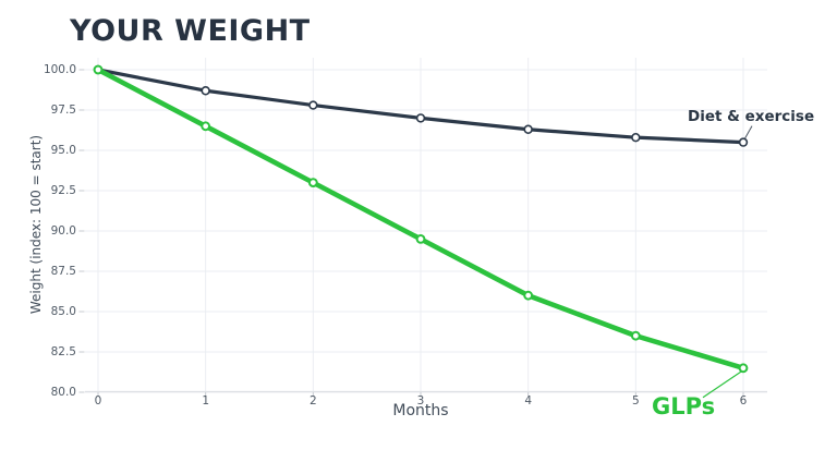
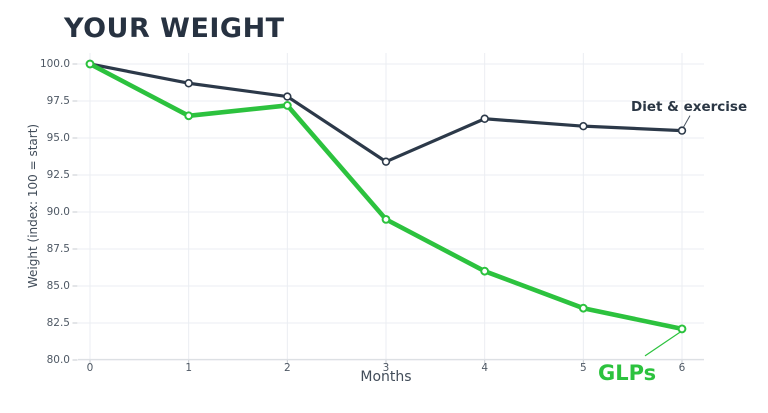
GLPs/2: 93.0 -> 97.2
Diet & exercise/3: 97.0 -> 93.4
GLPs/6: 81.5 -> 82.1
